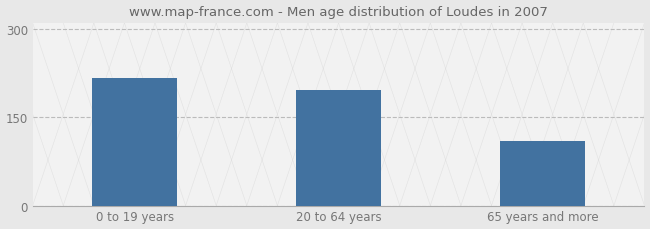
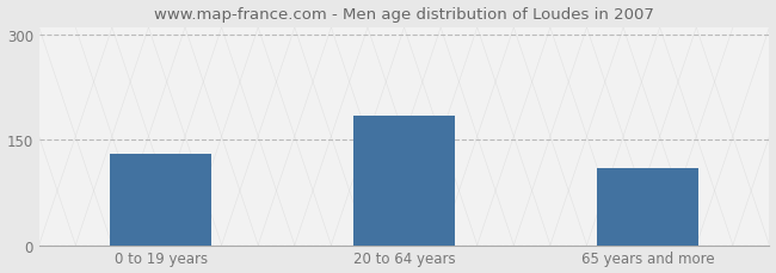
0 to 19 years: 216 -> 130
20 to 64 years: 196 -> 185
